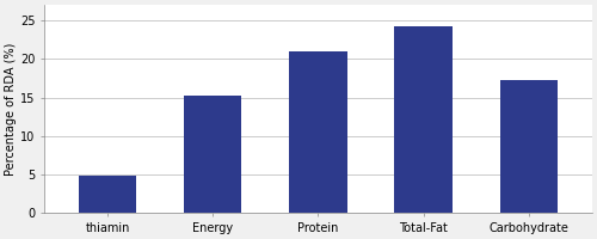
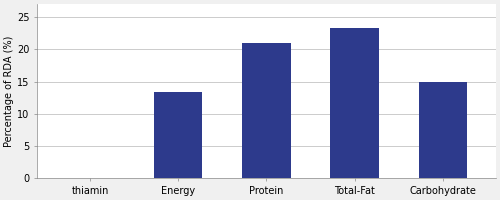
thiamin: 4.8 -> 0.1
Energy: 15.2 -> 13.3
Total-Fat: 24.2 -> 23.3
Carbohydrate: 17.2 -> 15.0
